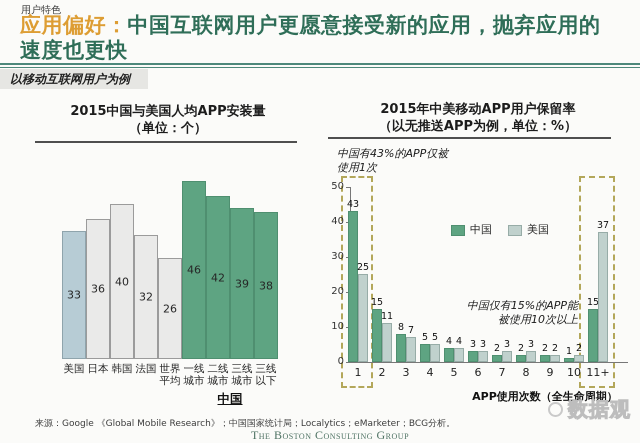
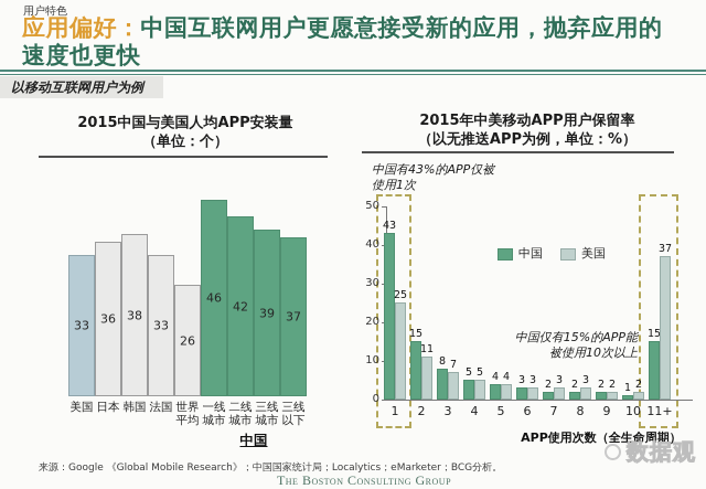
2015中国与美国人均APP安装量/韩国: 40 -> 38
2015中国与美国人均APP安装量/法国: 32 -> 33
2015中国与美国人均APP安装量/三线 以下: 38 -> 37
